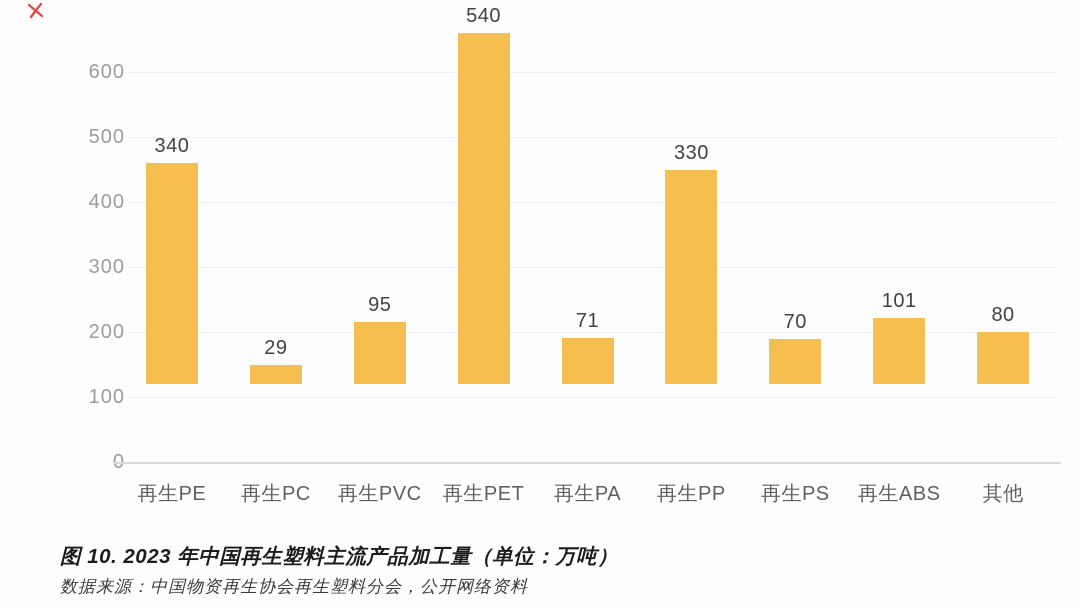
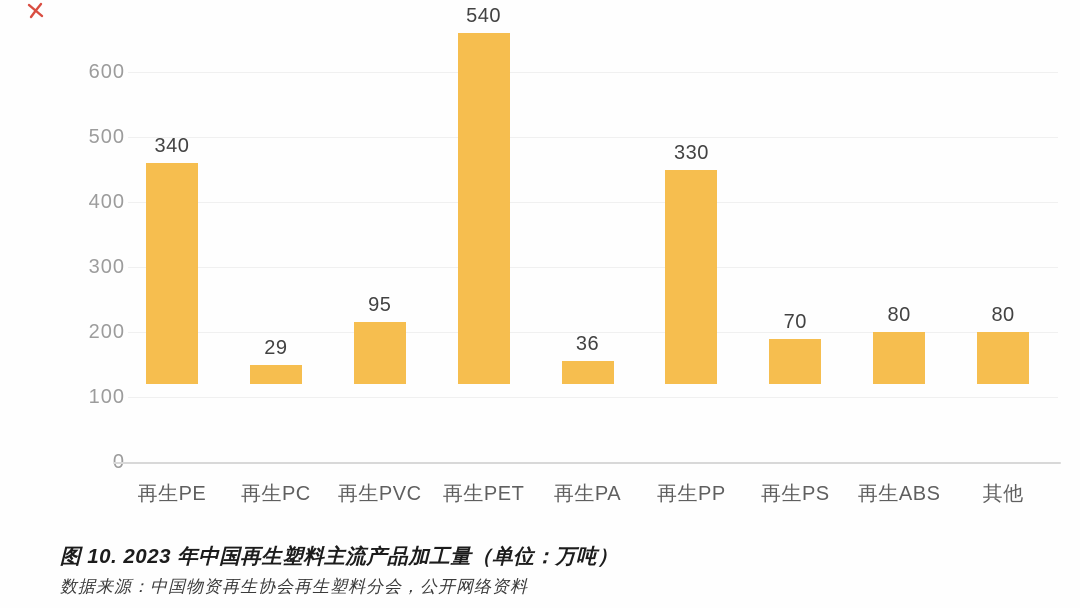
再生PA: 71 -> 36
再生ABS: 101 -> 80
